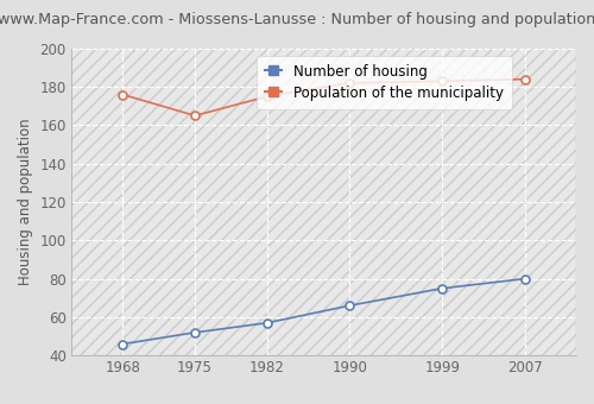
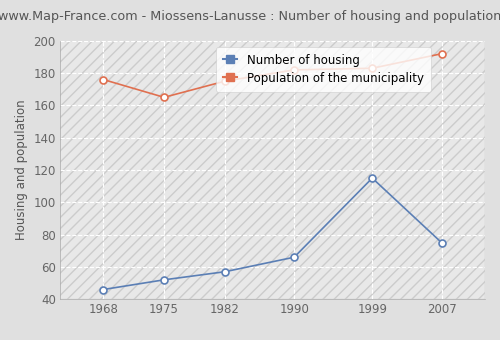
Number of housing/1999: 75 -> 115
Number of housing/2007: 80 -> 75
Population of the municipality/2007: 184 -> 192
